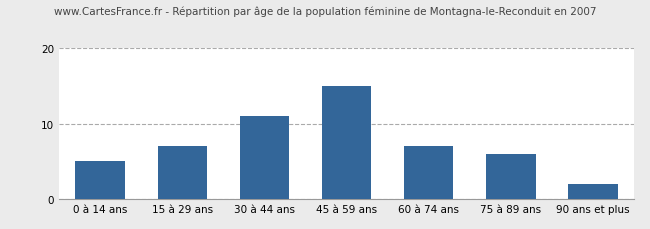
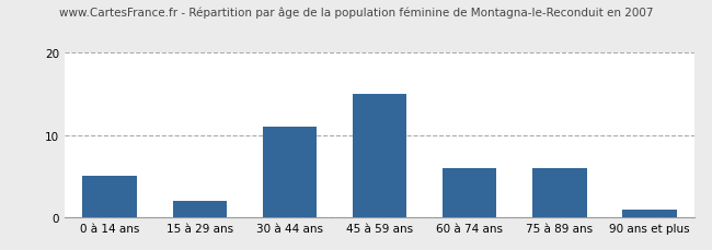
15 à 29 ans: 7 -> 2
60 à 74 ans: 7 -> 6
90 ans et plus: 2 -> 1
